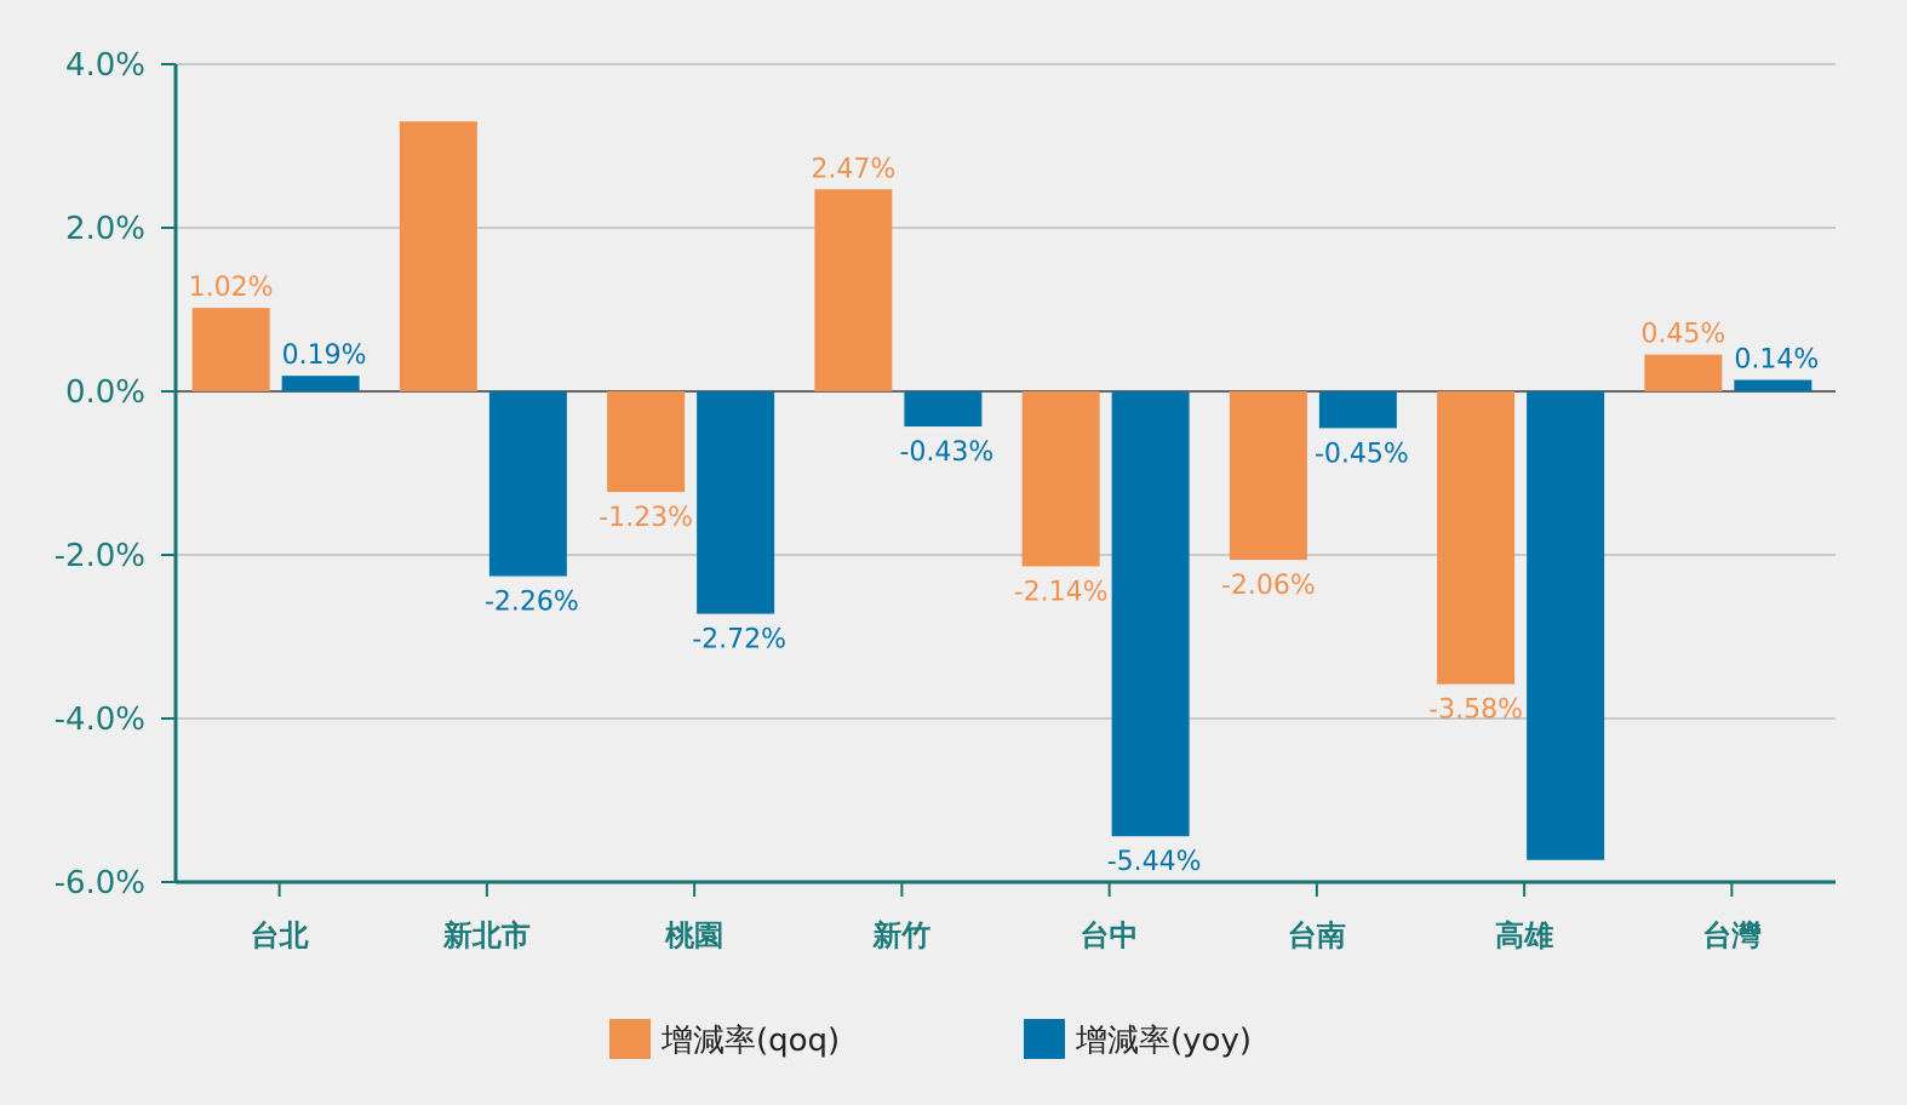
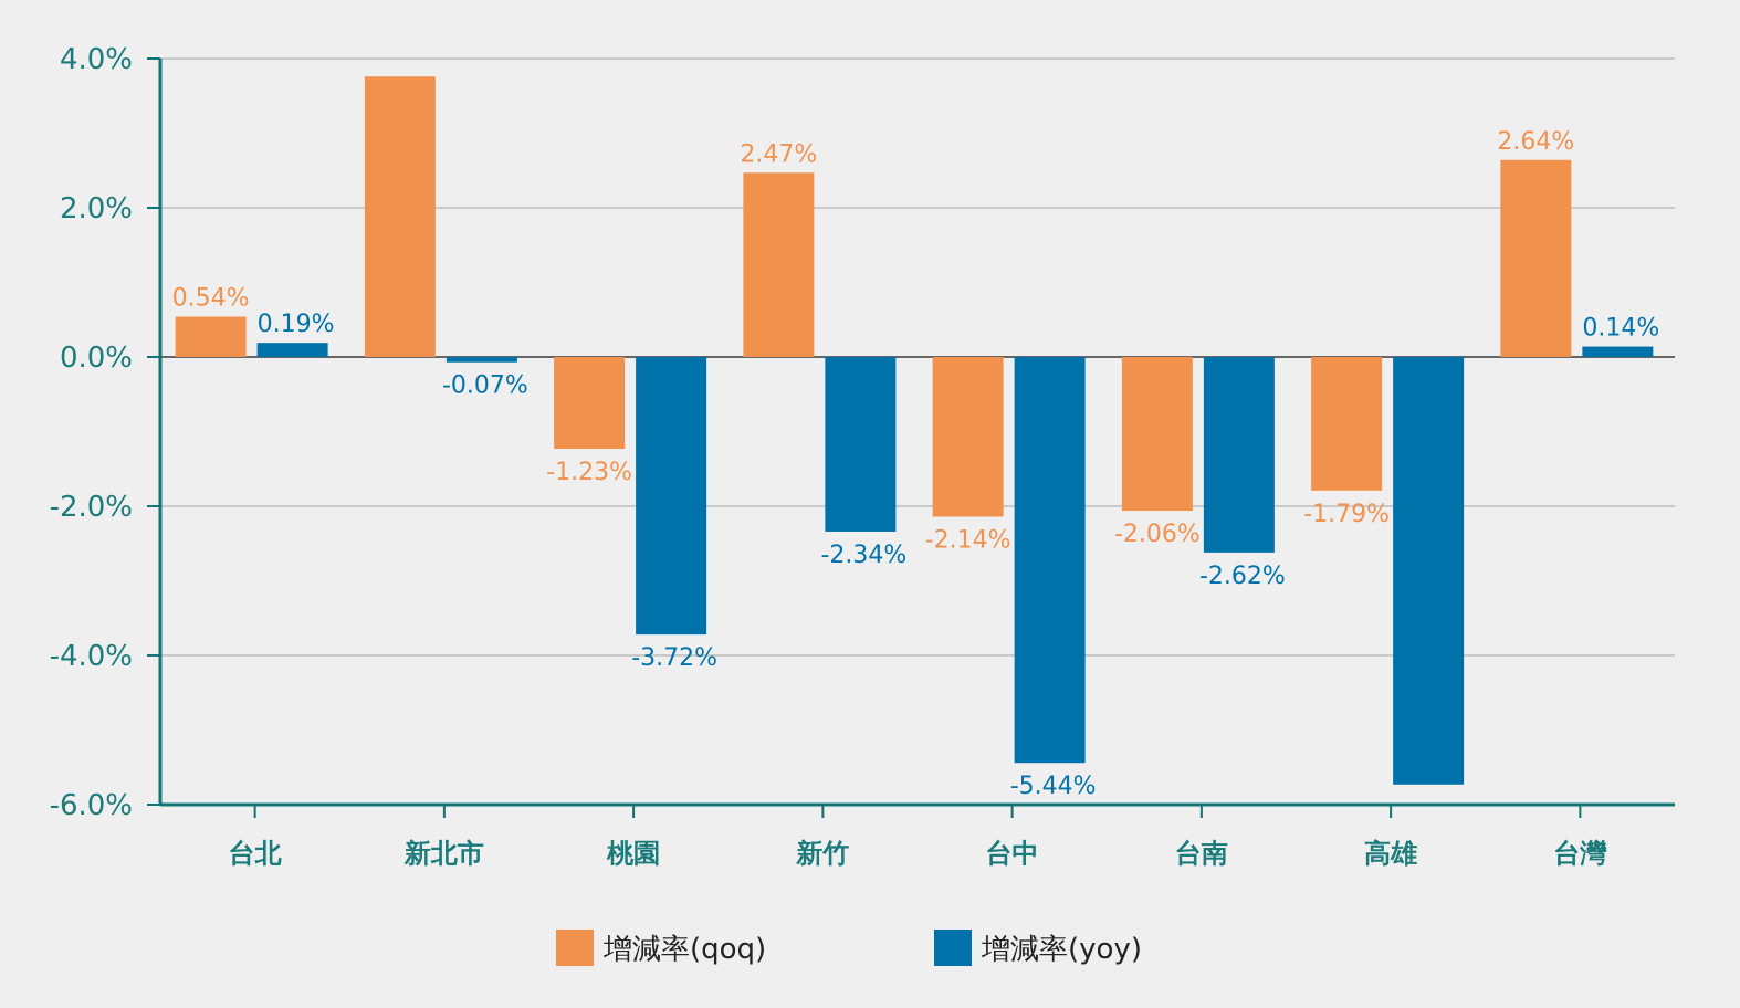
增減率(qoq)/台北: 1.02% -> 0.54%
增減率(qoq)/新北市: 3.3% -> 3.8%
增減率(yoy)/新北市: -2.26% -> -0.07%
增減率(yoy)/桃園: -2.72% -> -3.72%
增減率(yoy)/新竹: -0.43% -> -2.34%
增減率(yoy)/台南: -0.45% -> -2.62%
增減率(qoq)/高雄: -3.58% -> -1.79%
增減率(qoq)/台灣: 0.45% -> 2.64%
